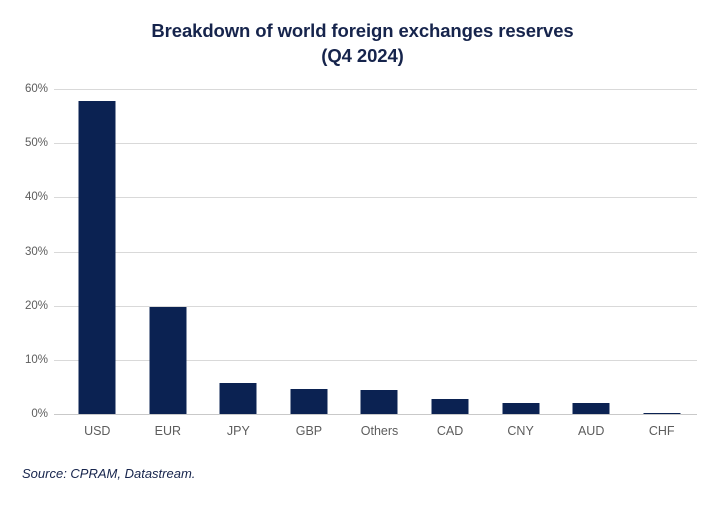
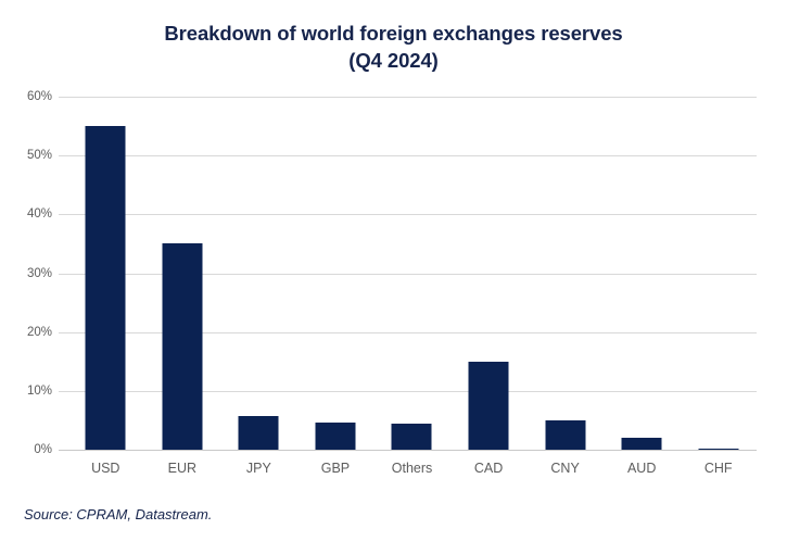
USD: 58% -> 55%
EUR: 20% -> 35%
CAD: 3% -> 15%
CNY: 2% -> 5%
